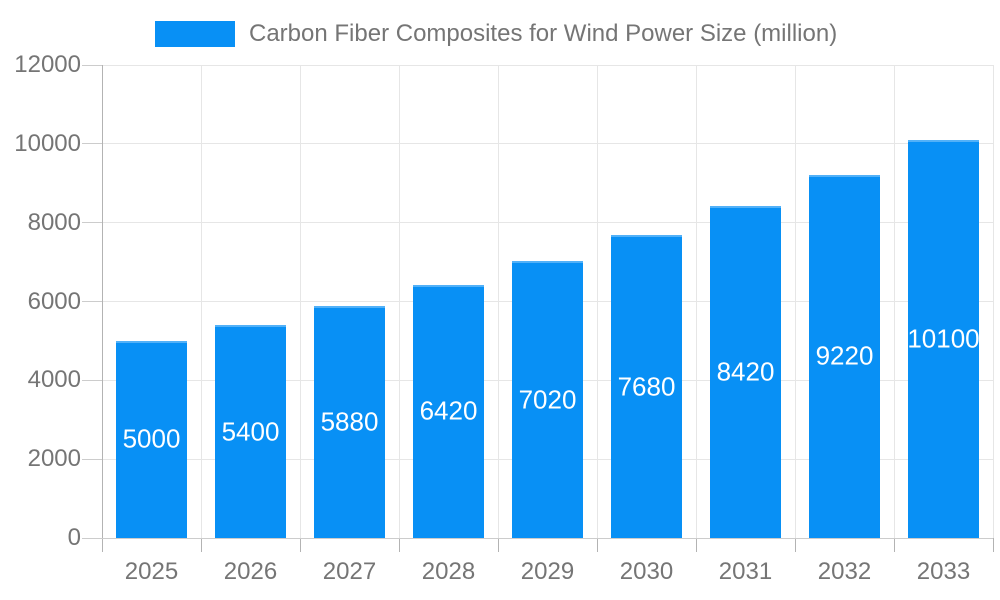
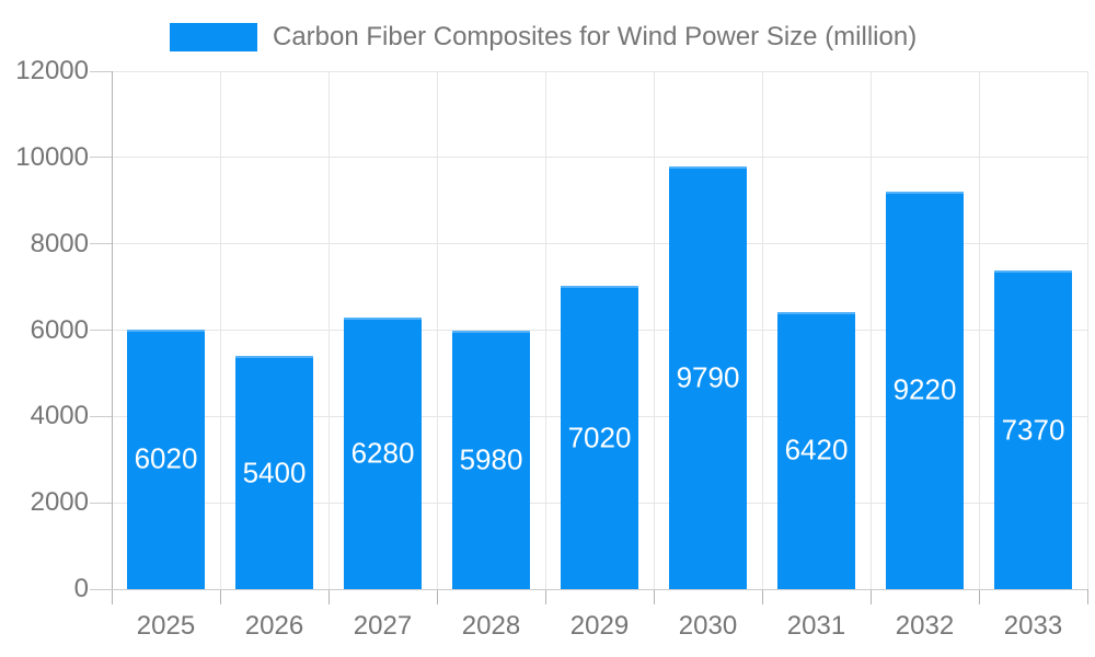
2025: 5000 -> 6020
2027: 5880 -> 6280
2028: 6420 -> 5980
2030: 7680 -> 9790
2031: 8420 -> 6420
2033: 10100 -> 7370
